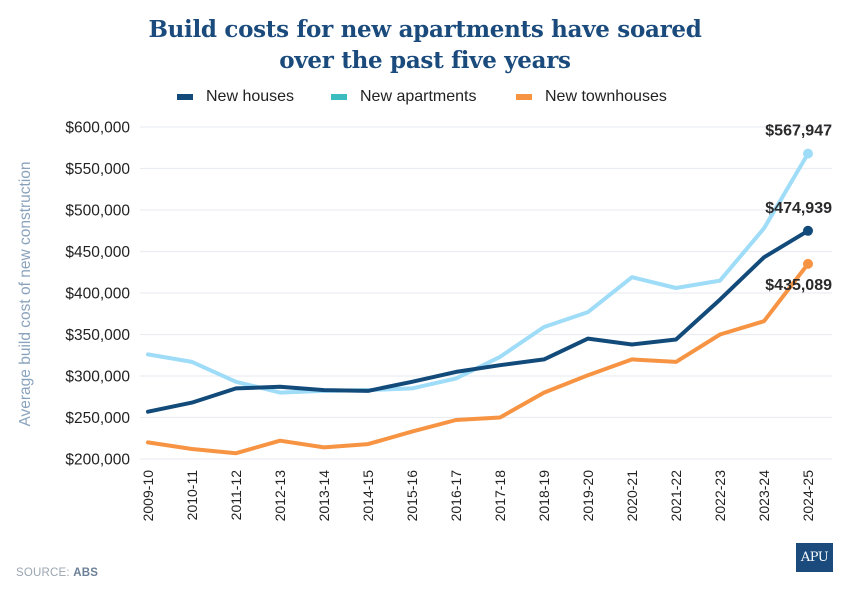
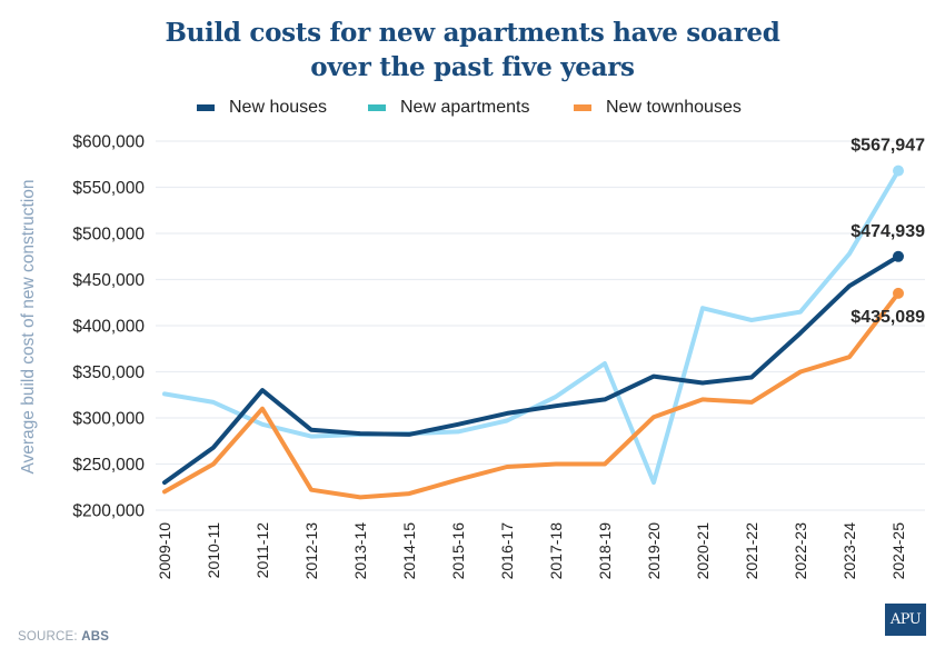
New houses/2009-10: $260000 -> $230000
New townhouses/2010-11: $210000 -> $250000
New houses/2011-12: $280000 -> $330000
New townhouses/2011-12: $210000 -> $310000
New townhouses/2018-19: $280000 -> $250000
New apartments/2019-20: $380000 -> $230000
